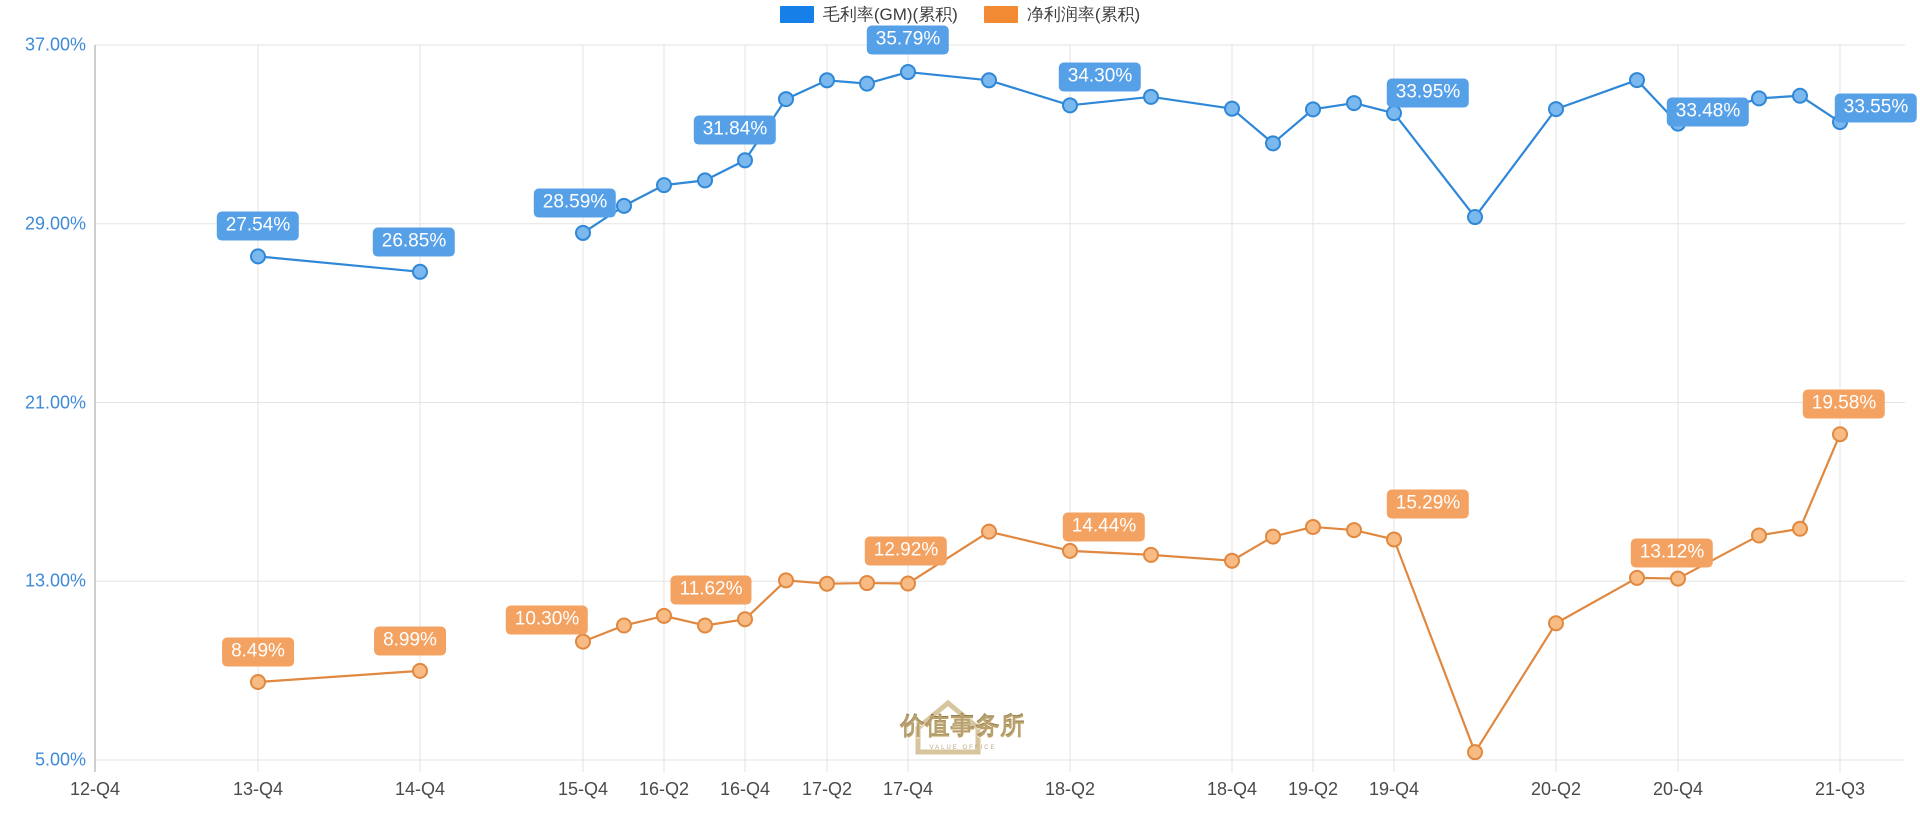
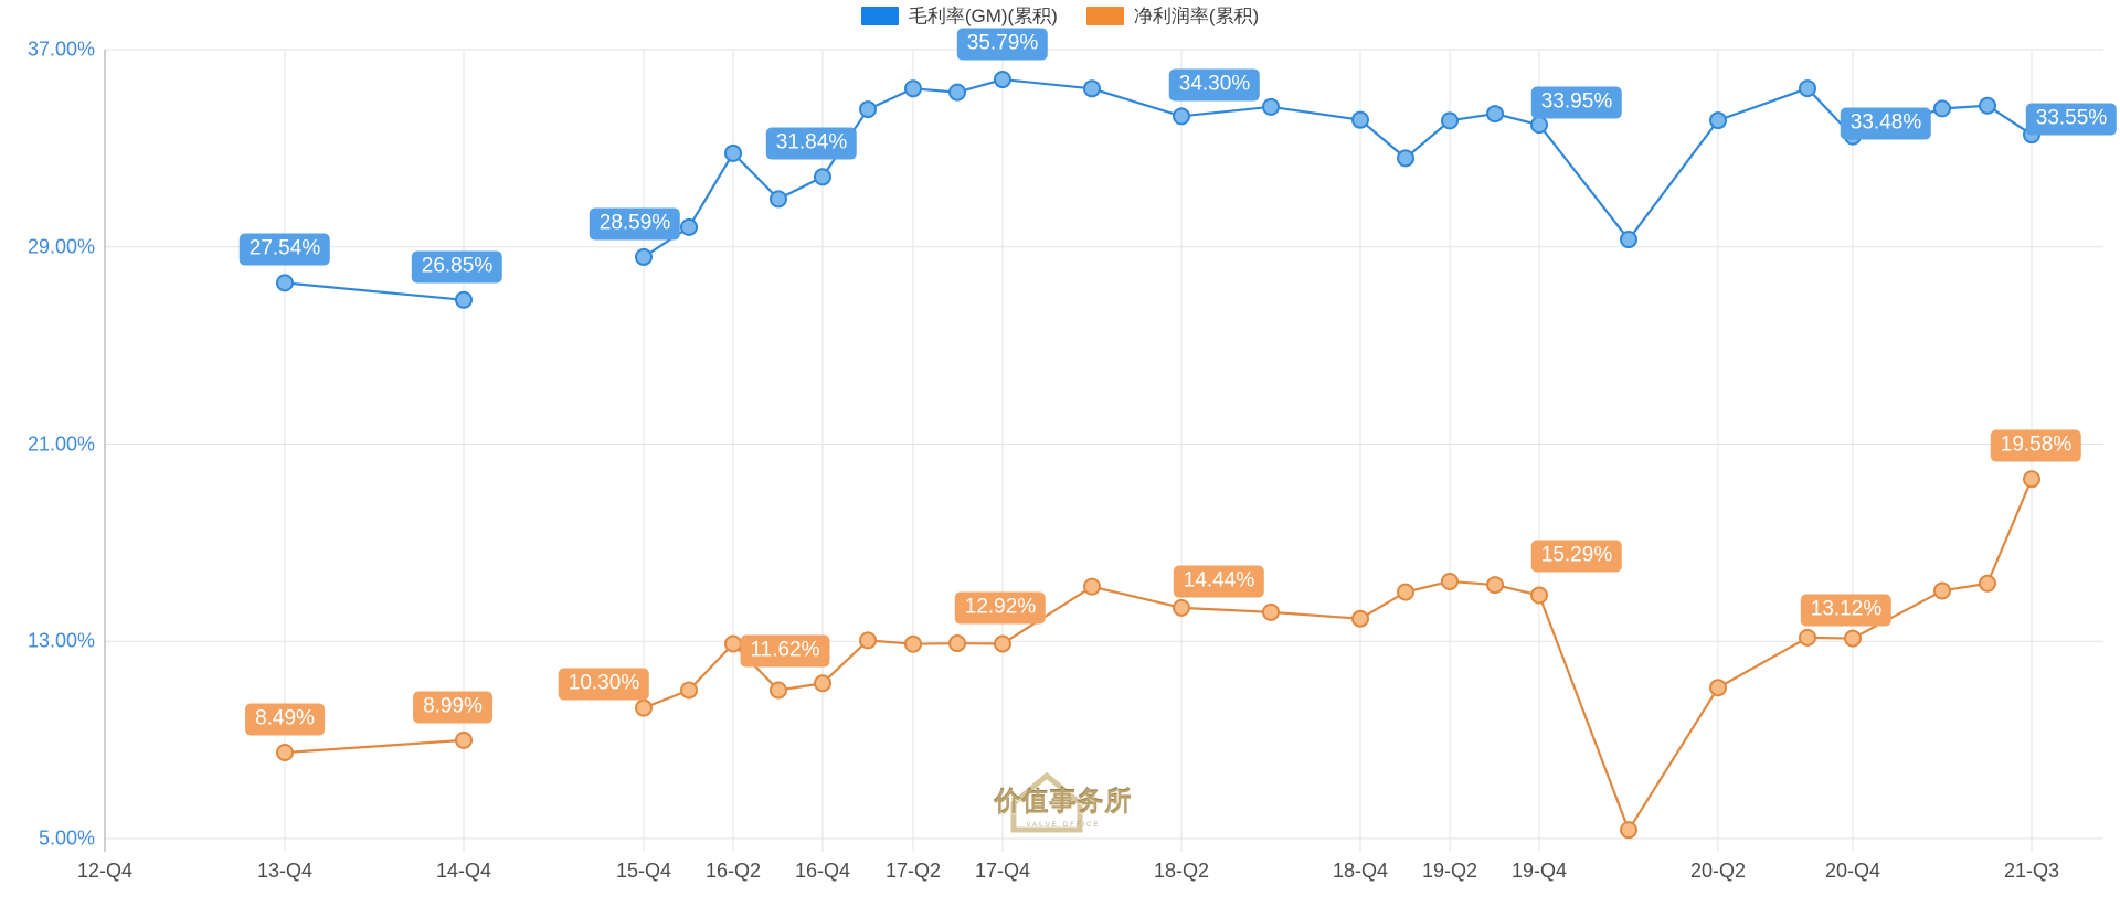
毛利率(GM)(累积)/16-Q2: 30.7% -> 32.8%
净利润率(累积)/16-Q2: 11.4% -> 12.9%
